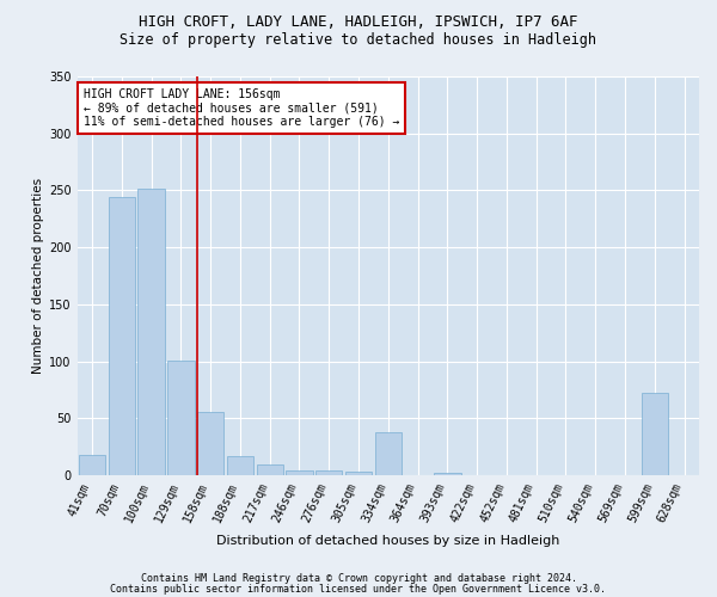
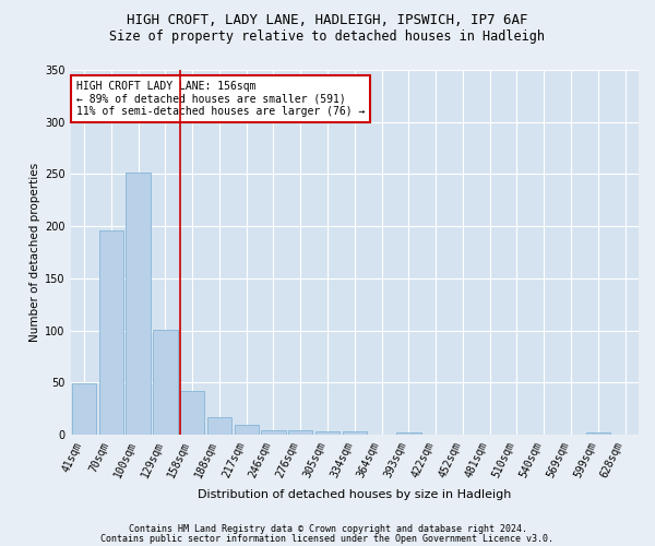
41sqm: 18 -> 49
70sqm: 244 -> 196
158sqm: 56 -> 42
334sqm: 38 -> 3
599sqm: 72 -> 2
